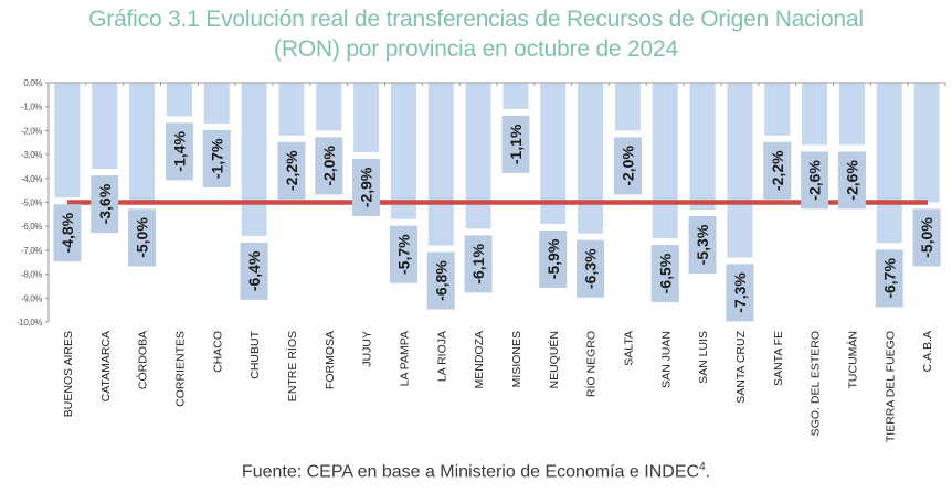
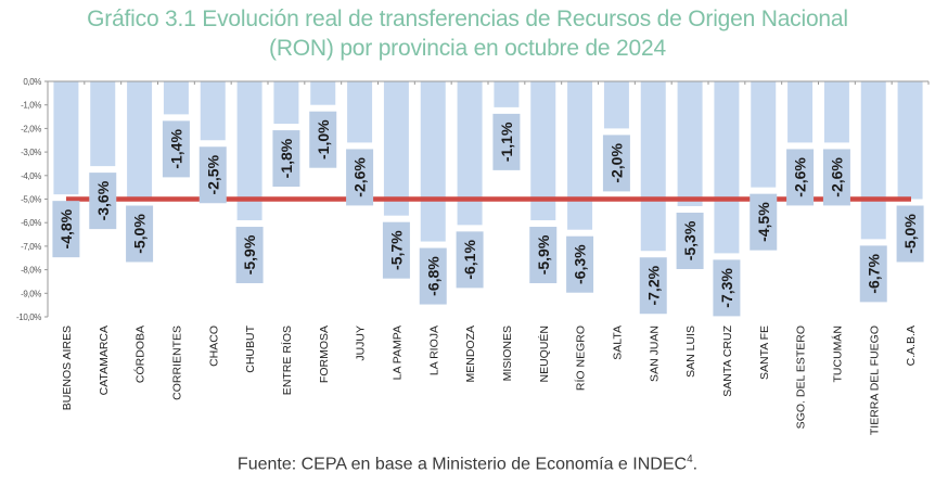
CHACO: -1,7% -> -2,5%
CHUBUT: -6,4% -> -5,9%
ENTRE RÍOS: -2,2% -> -1,8%
FORMOSA: -2,0% -> -1,0%
JUJUY: -2,9% -> -2,6%
SAN JUAN: -6,5% -> -7,2%
SANTA FE: -2,2% -> -4,5%
